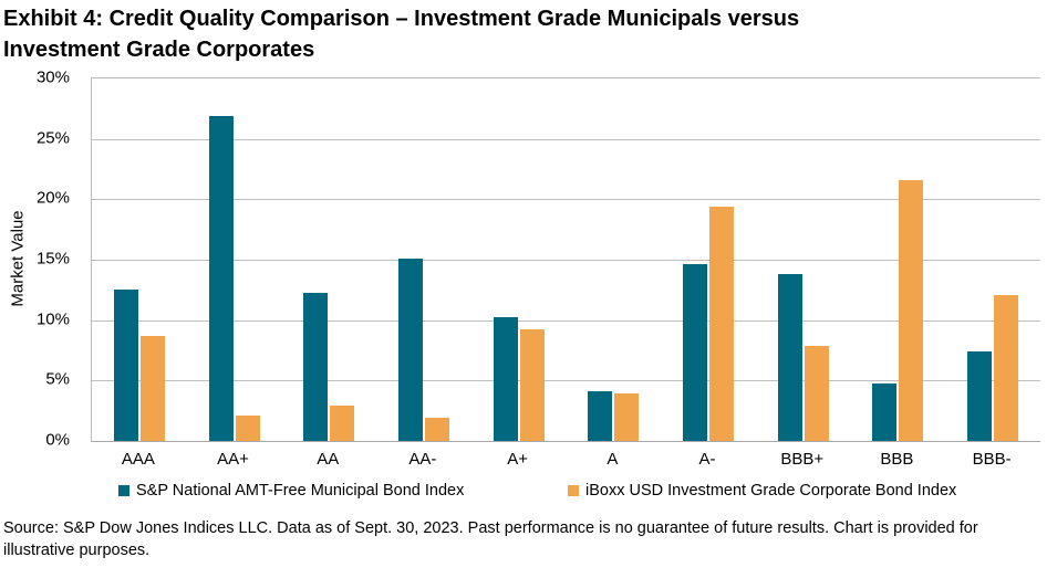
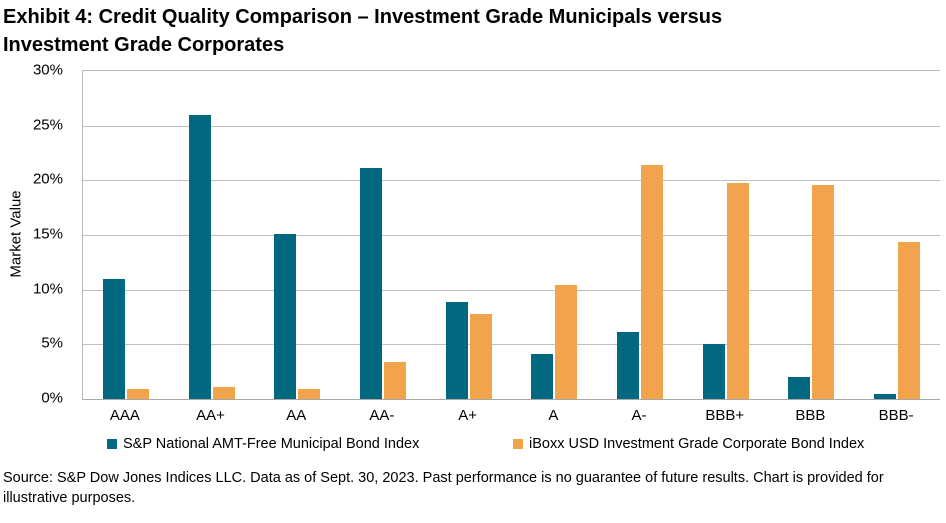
S&P National AMT-Free Municipal Bond Index/AAA: 12.5% -> 11.0%
iBoxx USD Investment Grade Corporate Bond Index/AAA: 8.7% -> 0.9%
S&P National AMT-Free Municipal Bond Index/AA+: 26.9% -> 26.0%
iBoxx USD Investment Grade Corporate Bond Index/AA+: 2.1% -> 1.1%
S&P National AMT-Free Municipal Bond Index/AA: 12.3% -> 15.1%
iBoxx USD Investment Grade Corporate Bond Index/AA: 2.9% -> 0.9%
S&P National AMT-Free Municipal Bond Index/AA-: 15.1% -> 21.1%
iBoxx USD Investment Grade Corporate Bond Index/AA-: 1.9% -> 3.4%
S&P National AMT-Free Municipal Bond Index/A+: 10.2% -> 8.9%
iBoxx USD Investment Grade Corporate Bond Index/A+: 9.2% -> 7.8%
iBoxx USD Investment Grade Corporate Bond Index/A: 3.9% -> 10.4%
S&P National AMT-Free Municipal Bond Index/A-: 14.6% -> 6.1%
iBoxx USD Investment Grade Corporate Bond Index/A-: 19.4% -> 21.4%
S&P National AMT-Free Municipal Bond Index/BBB+: 13.8% -> 5.0%
iBoxx USD Investment Grade Corporate Bond Index/BBB+: 7.9% -> 19.8%
S&P National AMT-Free Municipal Bond Index/BBB: 4.8% -> 2.0%
iBoxx USD Investment Grade Corporate Bond Index/BBB: 21.6% -> 19.6%
S&P National AMT-Free Municipal Bond Index/BBB-: 7.4% -> 0.5%
iBoxx USD Investment Grade Corporate Bond Index/BBB-: 12.1% -> 14.4%
